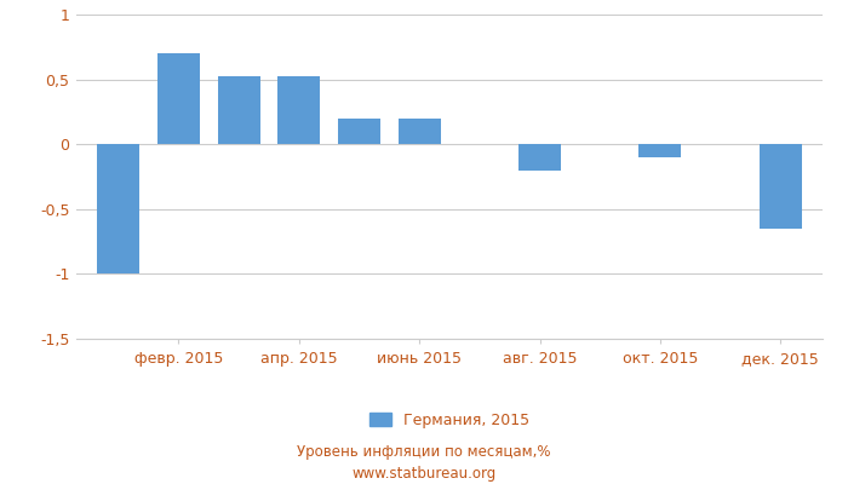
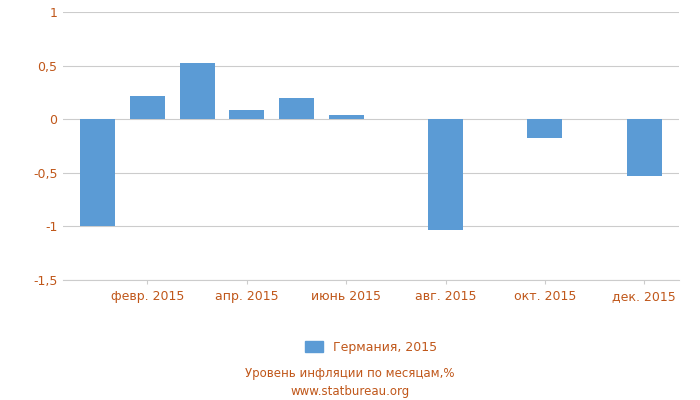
февр. 2015: 0,70 -> 0,22
апр. 2015: 0,52 -> 0,09
июнь 2015: 0,20 -> 0,04
авг. 2015: -0,20 -> -1,03
окт. 2015: -0,10 -> -0,18
дек. 2015: -0,65 -> -0,53
